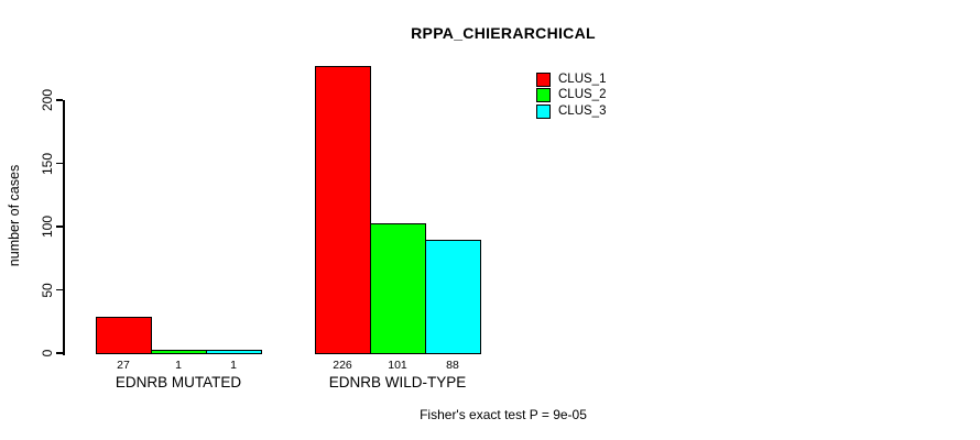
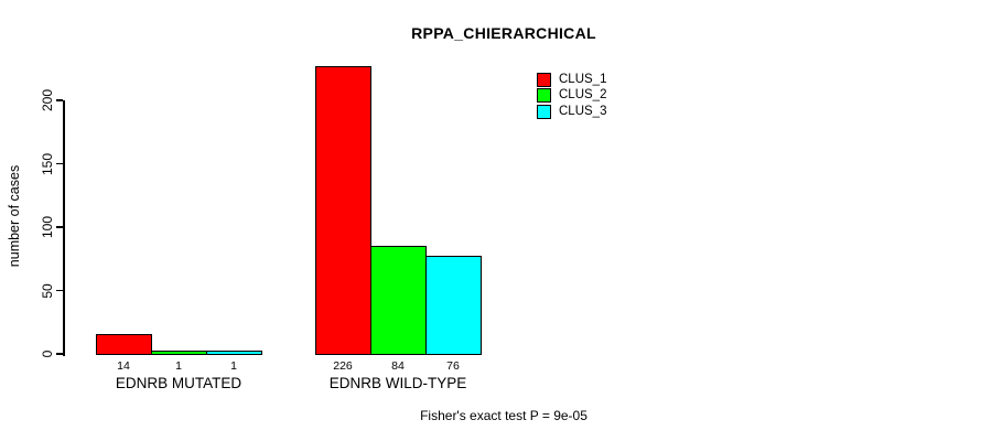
CLUS_1/EDNRB MUTATED: 27 -> 14
CLUS_2/EDNRB WILD-TYPE: 101 -> 84
CLUS_3/EDNRB WILD-TYPE: 88 -> 76
